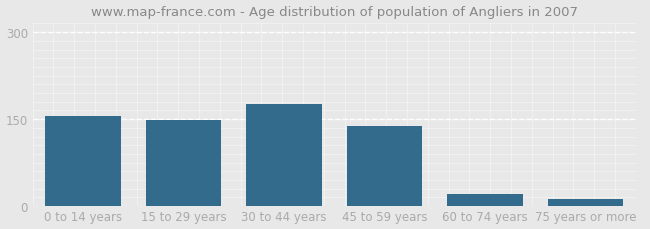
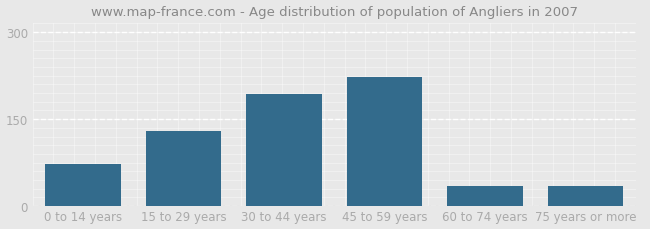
0 to 14 years: 155 -> 72
15 to 29 years: 148 -> 128
30 to 44 years: 175 -> 192
45 to 59 years: 138 -> 222
60 to 74 years: 20 -> 34
75 years or more: 11 -> 34
